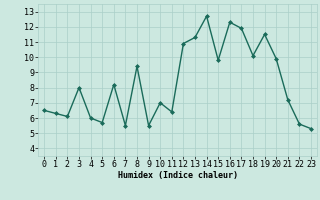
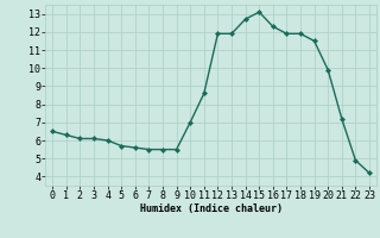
3: 8.0 -> 6.1
6: 8.2 -> 5.6
8: 9.4 -> 5.5
11: 6.4 -> 8.6
12: 10.9 -> 11.9
13: 11.3 -> 11.9
15: 9.8 -> 13.1
18: 10.1 -> 11.9
22: 5.6 -> 4.9
23: 5.3 -> 4.2
